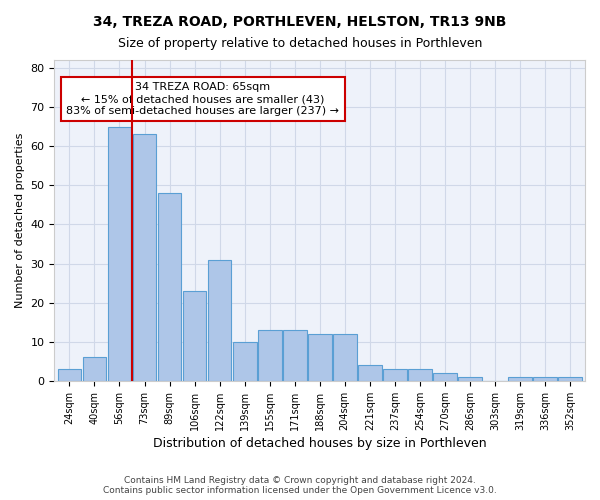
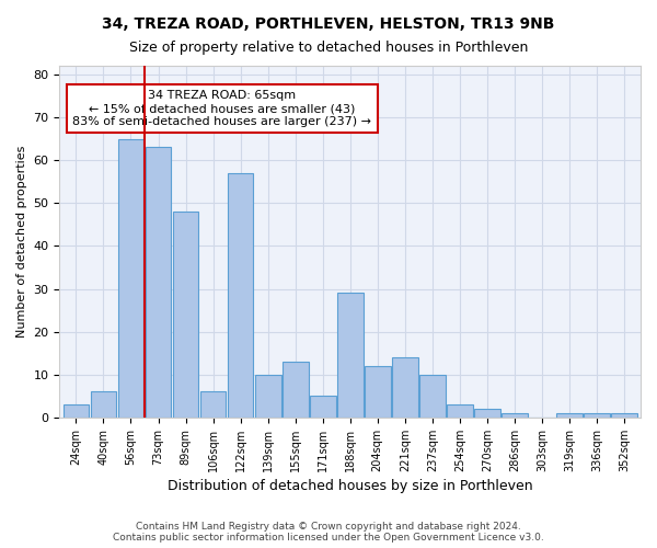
106sqm: 23 -> 6
122sqm: 31 -> 57
171sqm: 13 -> 5
188sqm: 12 -> 29
221sqm: 4 -> 14
237sqm: 3 -> 10
